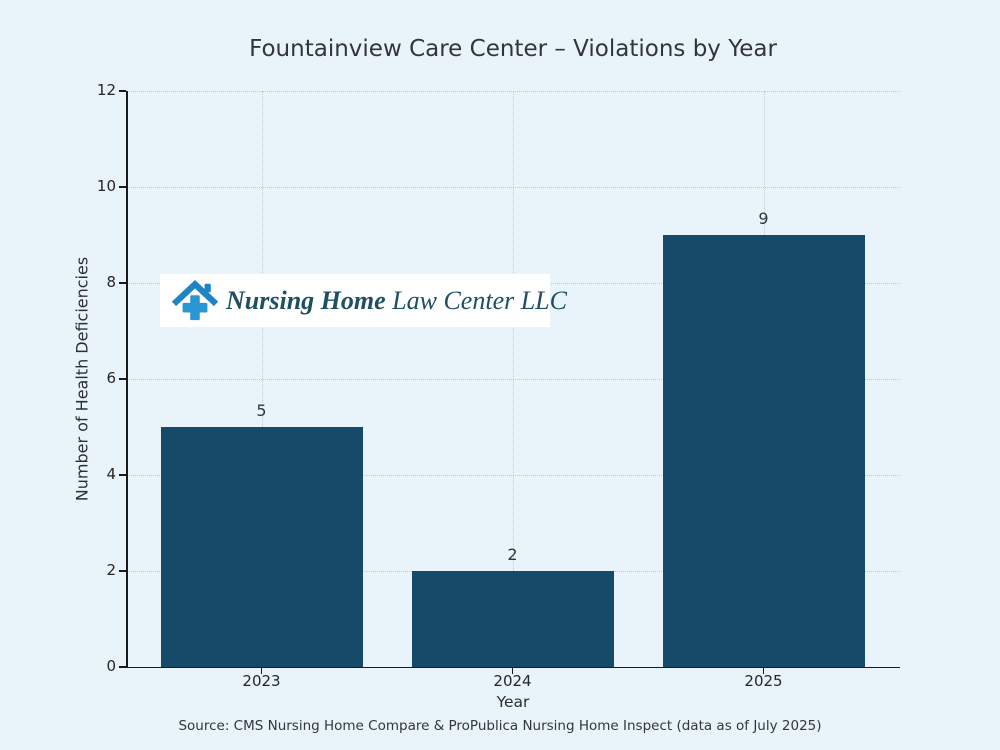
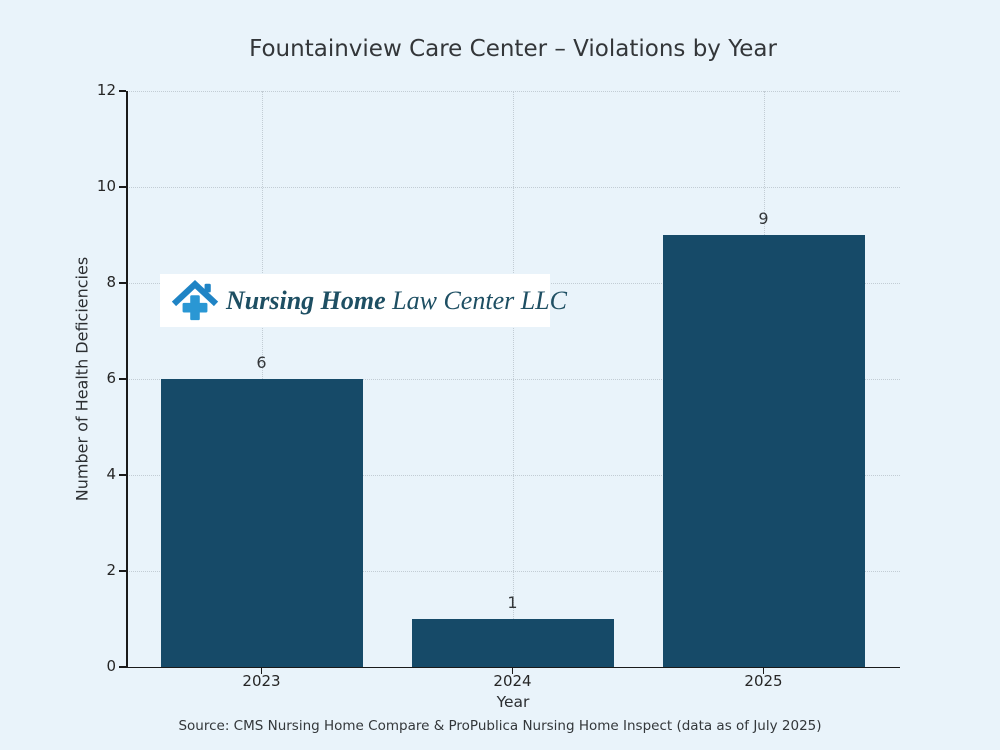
2023: 5 -> 6
2024: 2 -> 1
